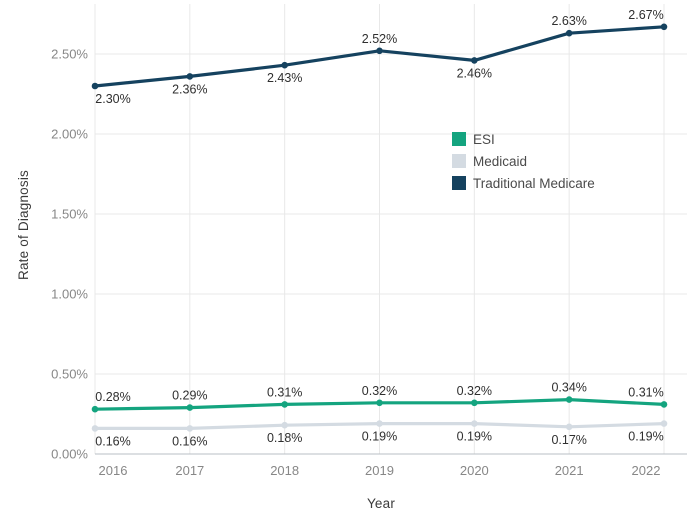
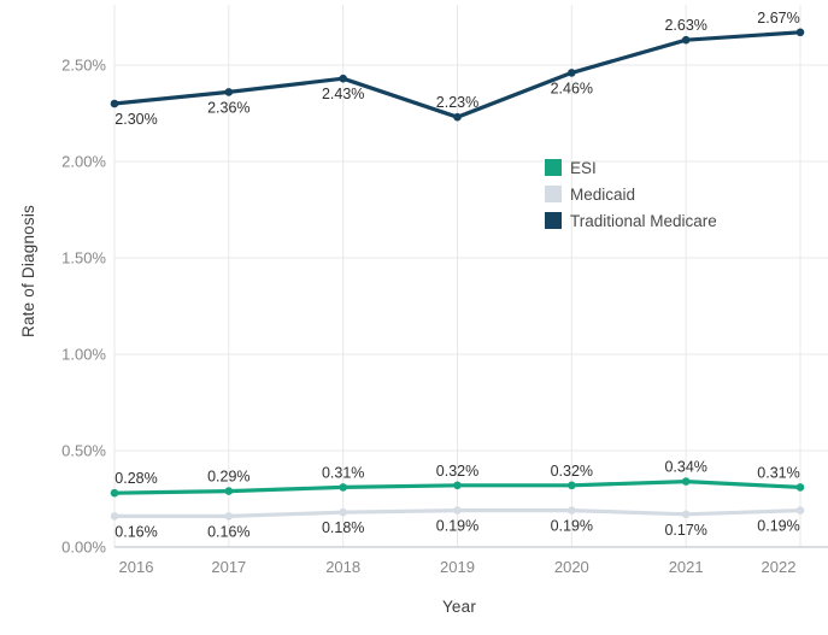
Traditional Medicare/2019: 2.52% -> 2.23%
